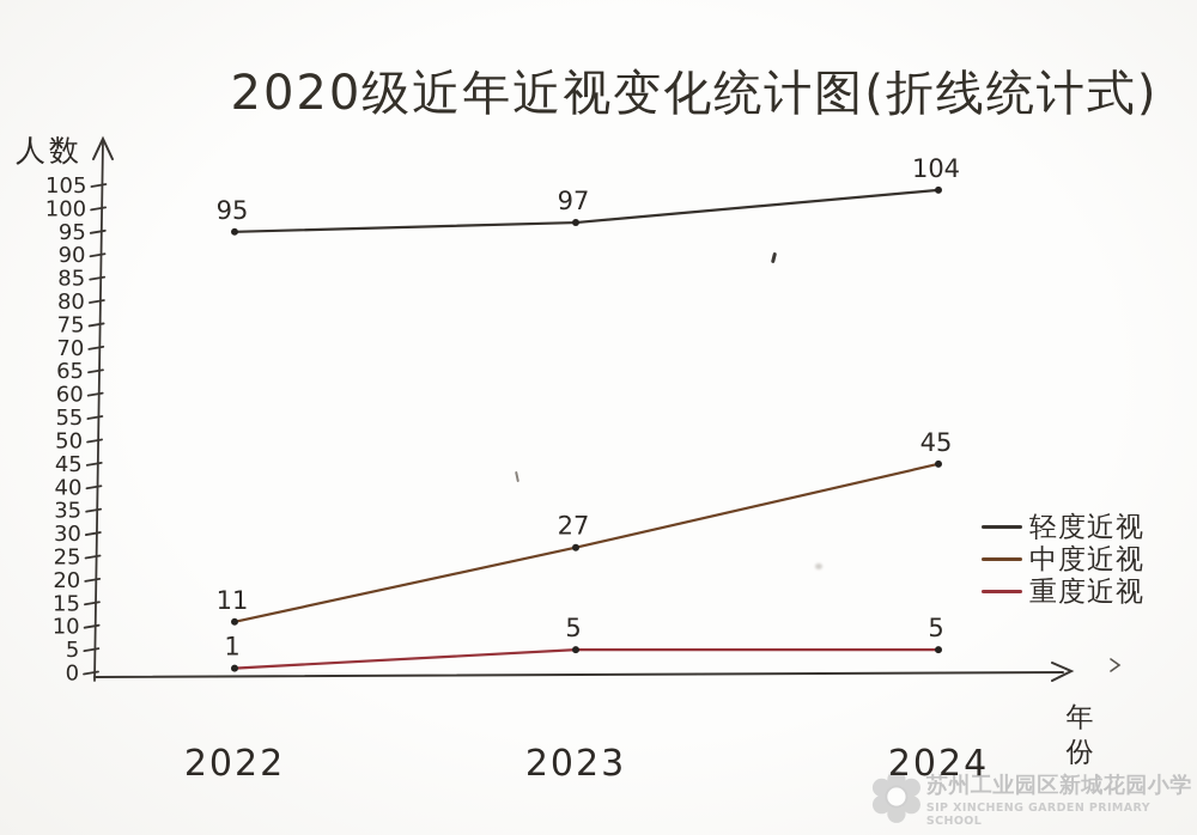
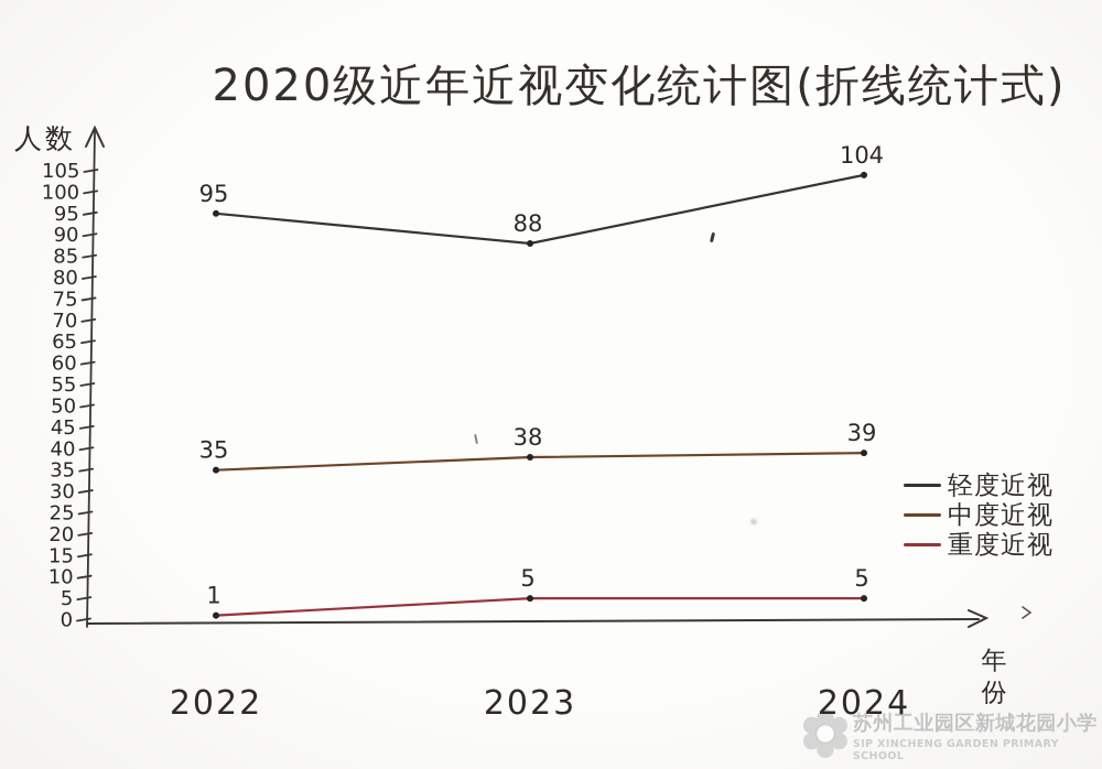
中度近视/2022: 11 -> 35
轻度近视/2023: 97 -> 88
中度近视/2023: 27 -> 38
中度近视/2024: 45 -> 39
